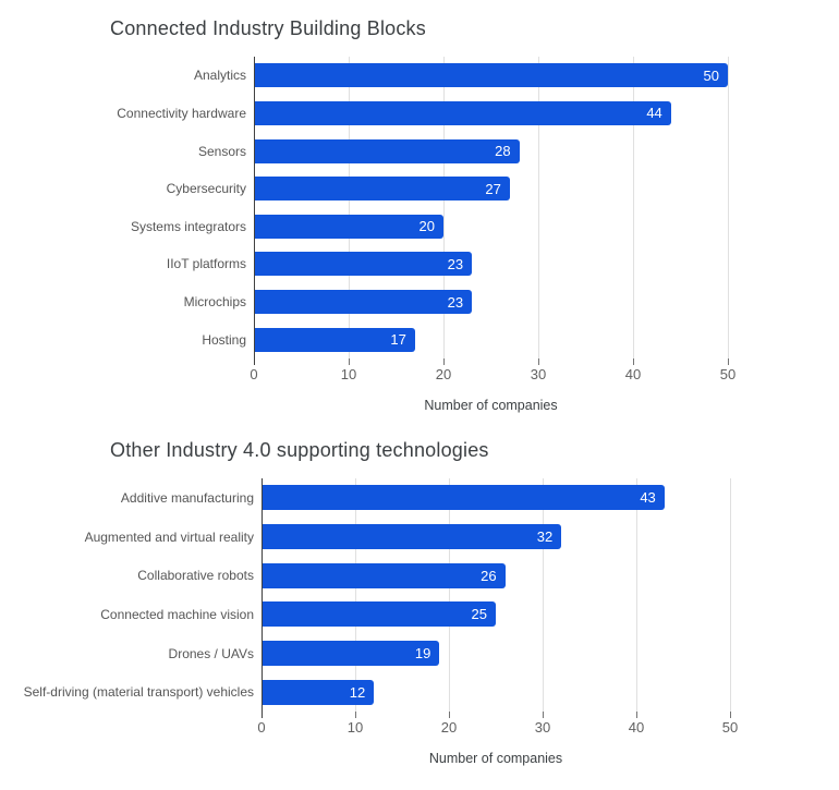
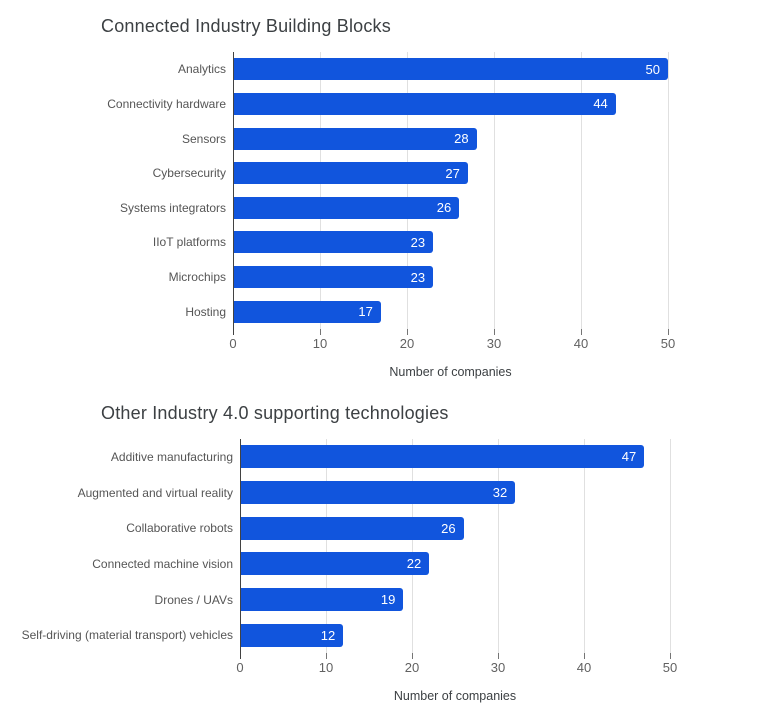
Connected Industry Building Blocks/Systems integrators: 20 -> 26
Other Industry 4.0 supporting technologies/Additive manufacturing: 43 -> 47
Other Industry 4.0 supporting technologies/Connected machine vision: 25 -> 22
